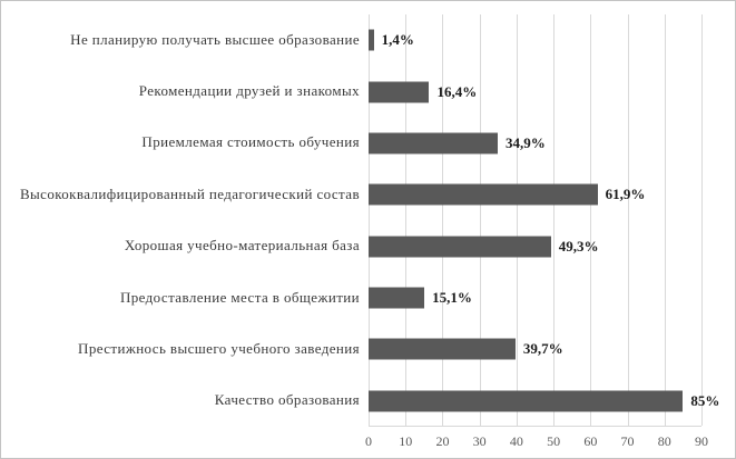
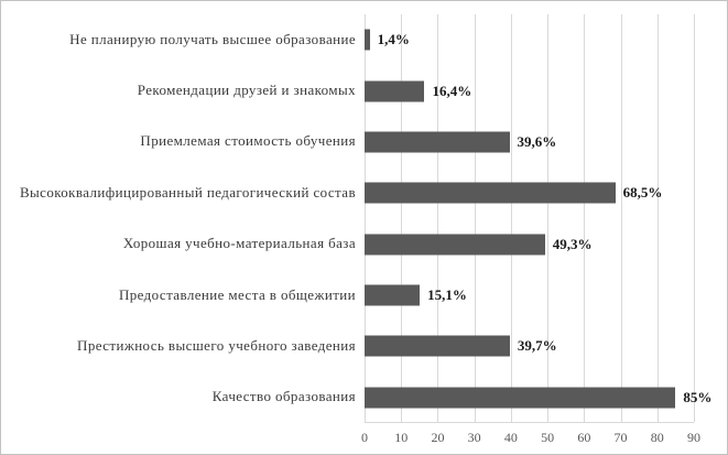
Приемлемая стоимость обучения: 34,9% -> 39,6%
Высококвалифицированный педагогический состав: 61,9% -> 68,5%
